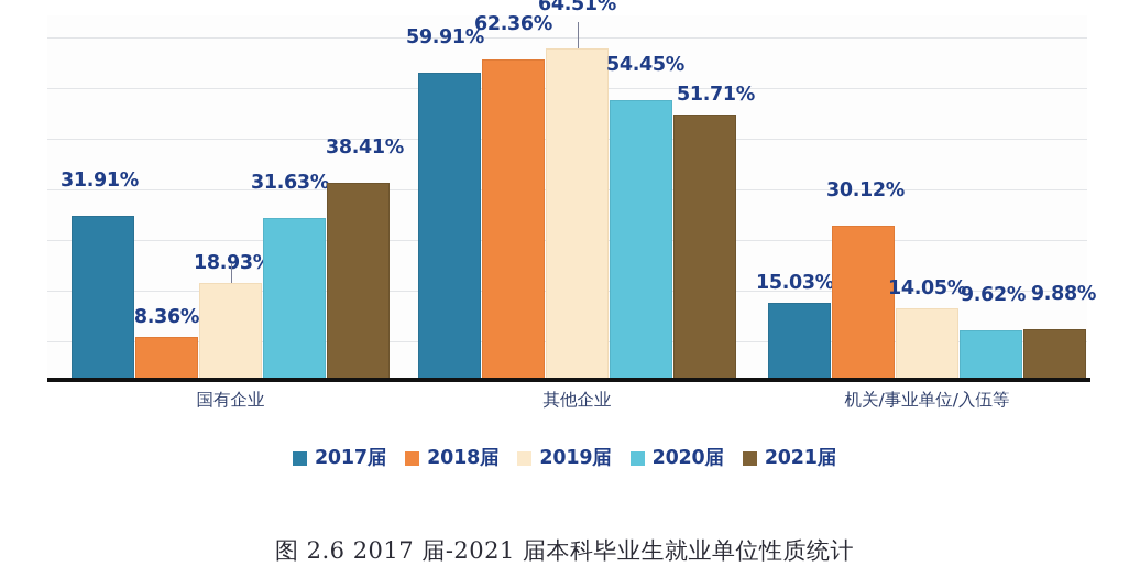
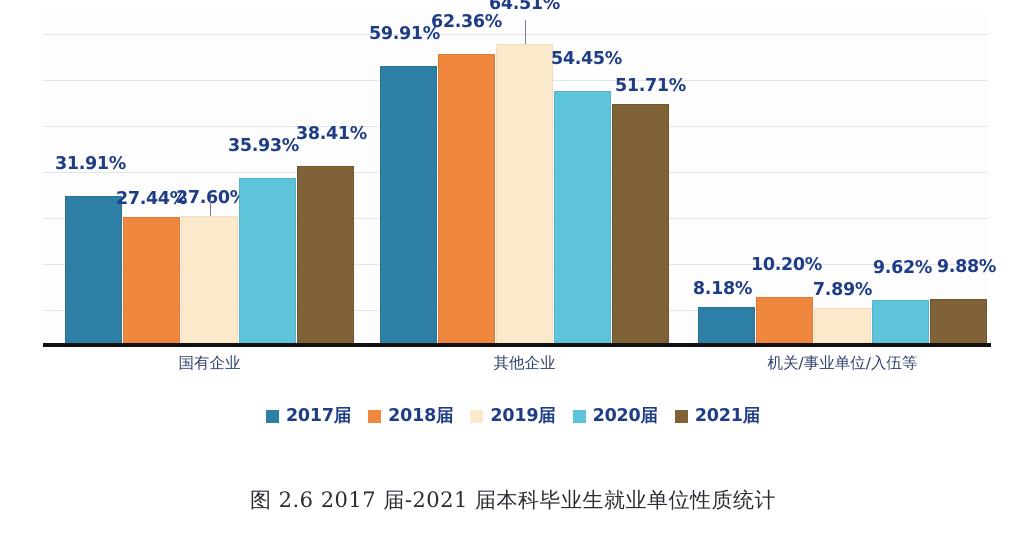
2018届/国有企业: 8.36% -> 27.44%
2019届/国有企业: 18.93% -> 27.60%
2020届/国有企业: 31.63% -> 35.93%
2017届/机关/事业单位/入伍等: 15.03% -> 8.18%
2018届/机关/事业单位/入伍等: 30.12% -> 10.20%
2019届/机关/事业单位/入伍等: 14.05% -> 7.89%
